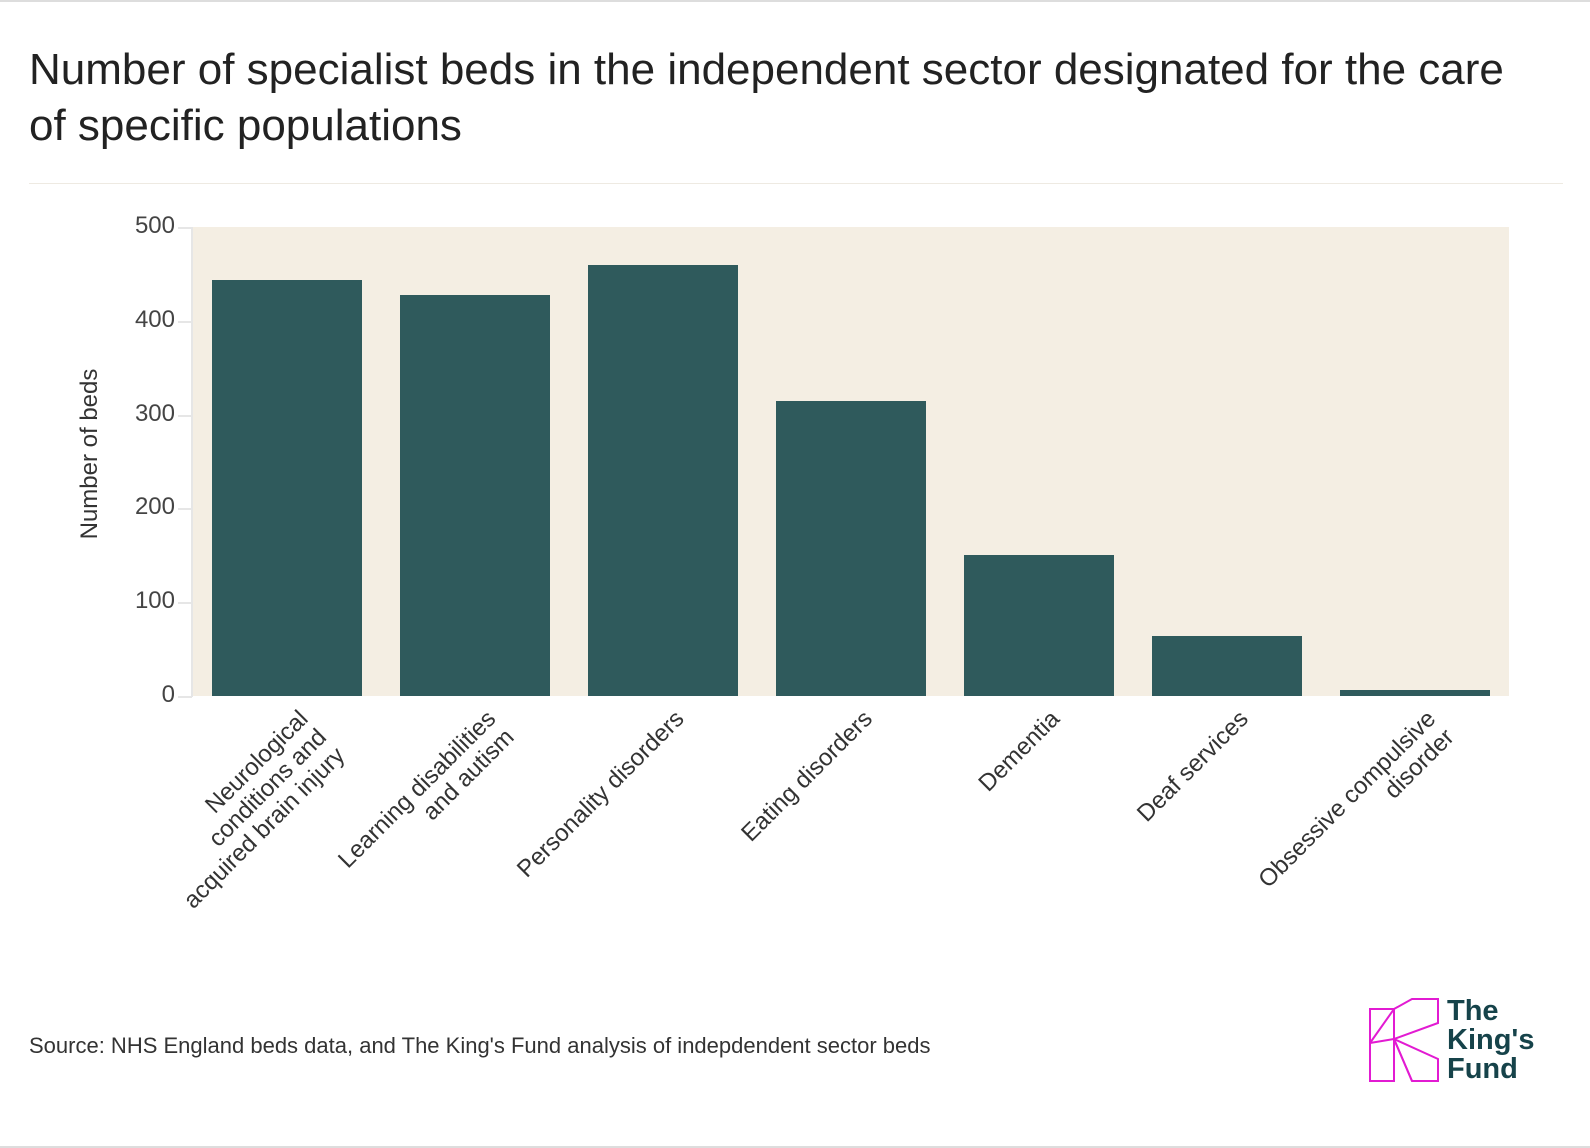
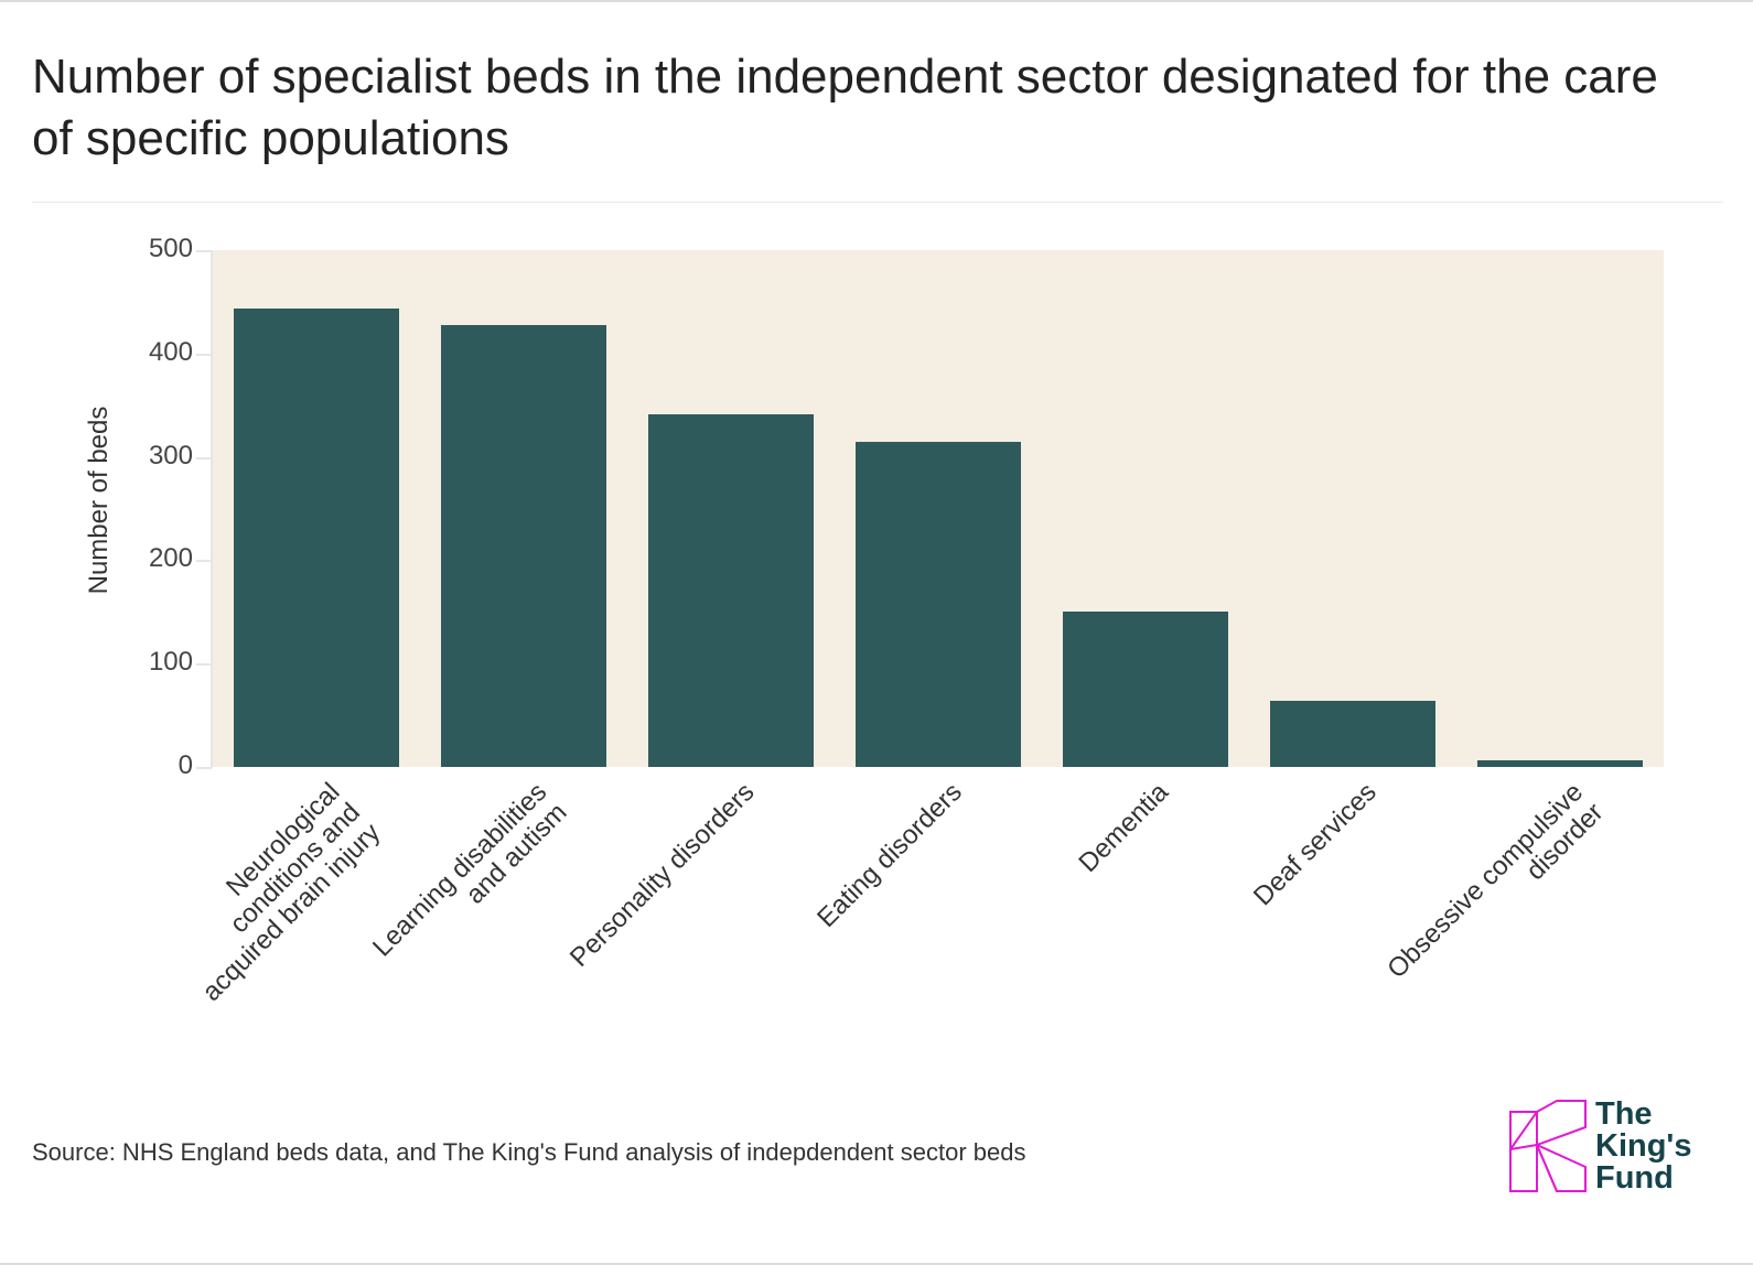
Personality disorders: 460 -> 340
